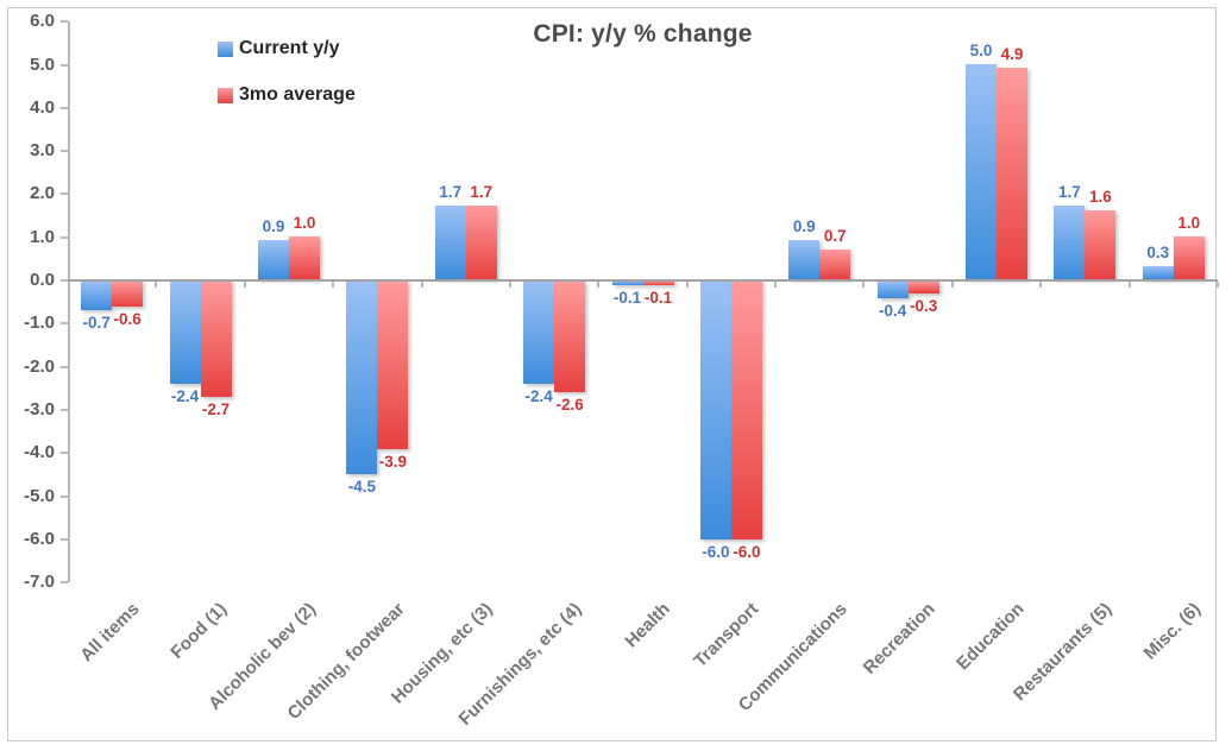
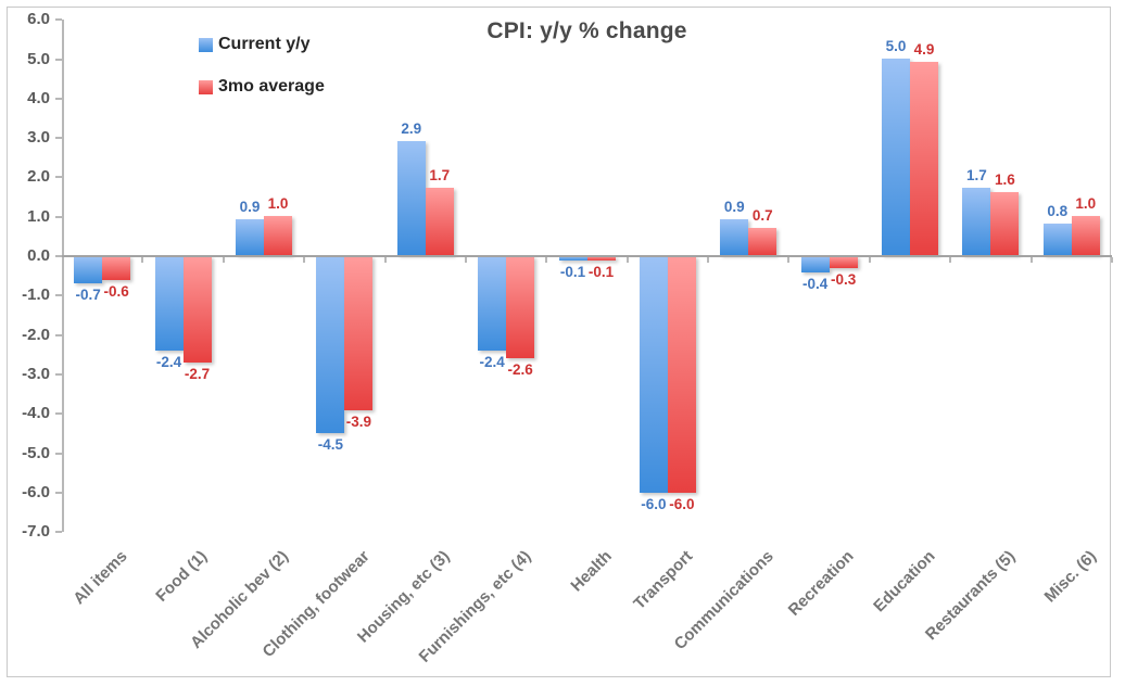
Current y/y/Housing, etc (3): 1.7 -> 2.9
Current y/y/Misc. (6): 0.3 -> 0.8
